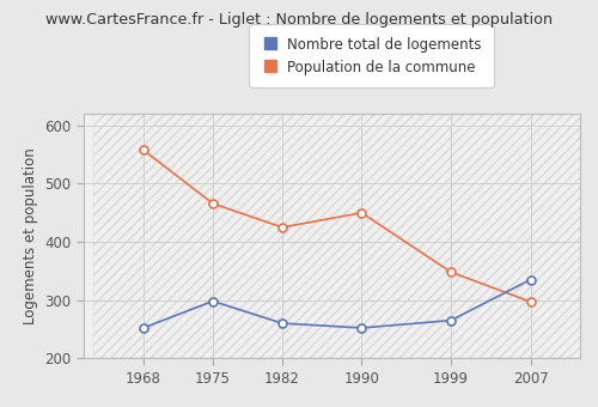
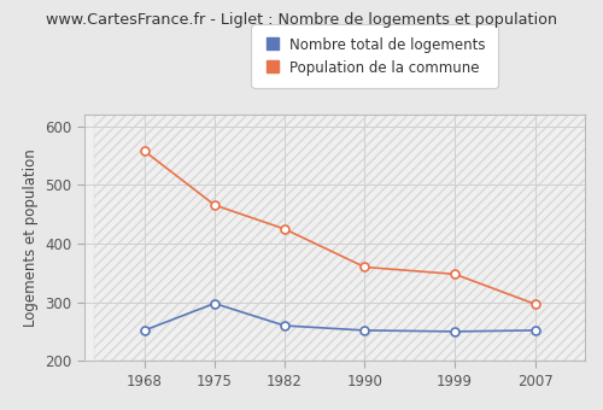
Population de la commune/1990: 450 -> 360
Nombre total de logements/1999: 265 -> 250
Nombre total de logements/2007: 335 -> 252
